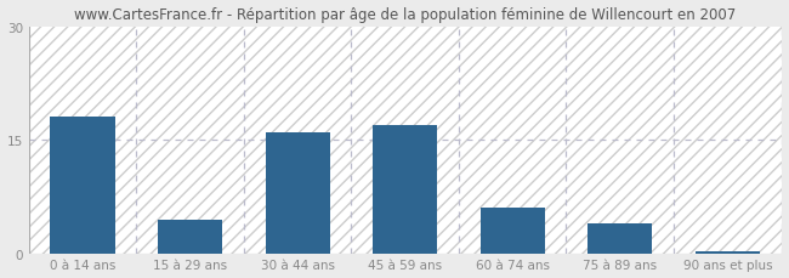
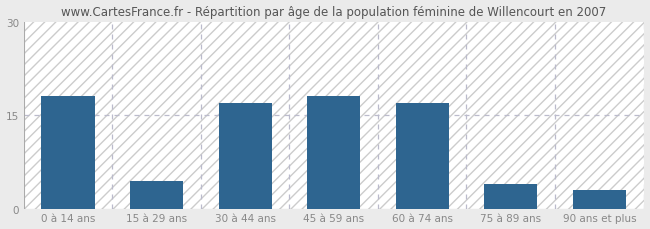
30 à 44 ans: 16.0 -> 17.0
45 à 59 ans: 17.0 -> 18.0
60 à 74 ans: 6.0 -> 17.0
90 ans et plus: 0.3 -> 3.0
